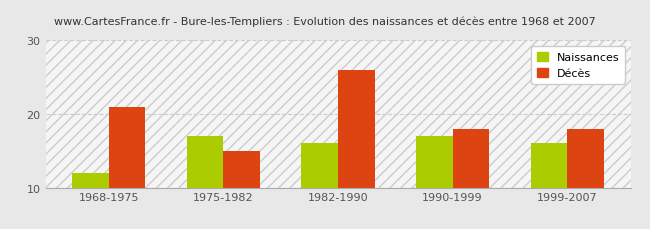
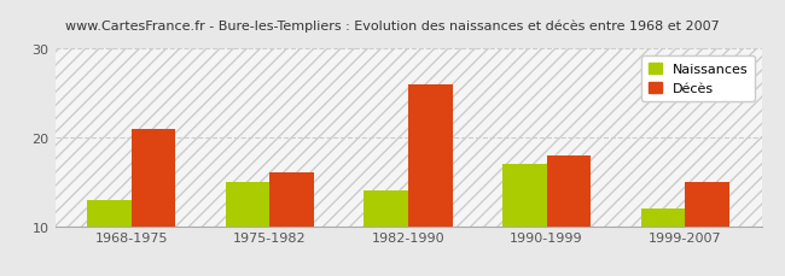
Naissances/1968-1975: 12 -> 13
Naissances/1975-1982: 17 -> 15
Décès/1975-1982: 15 -> 16
Naissances/1982-1990: 16 -> 14
Naissances/1999-2007: 16 -> 12
Décès/1999-2007: 18 -> 15
